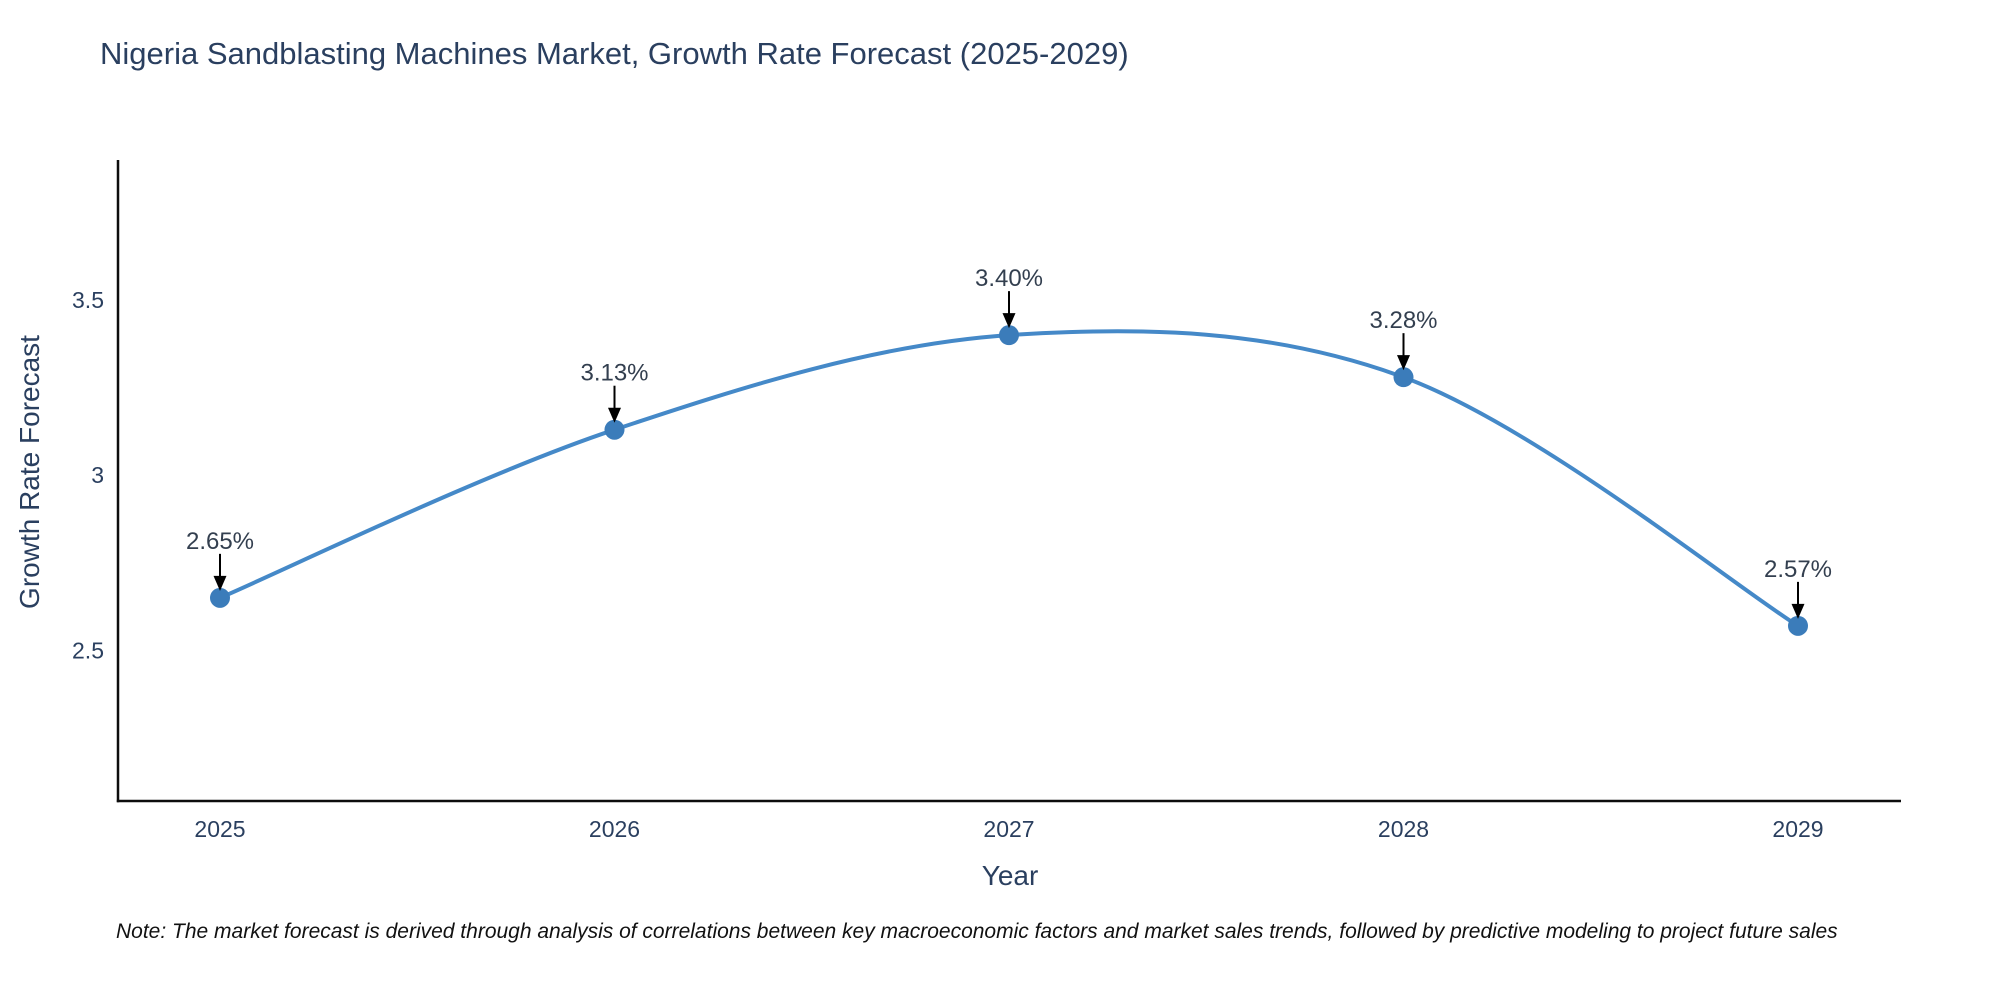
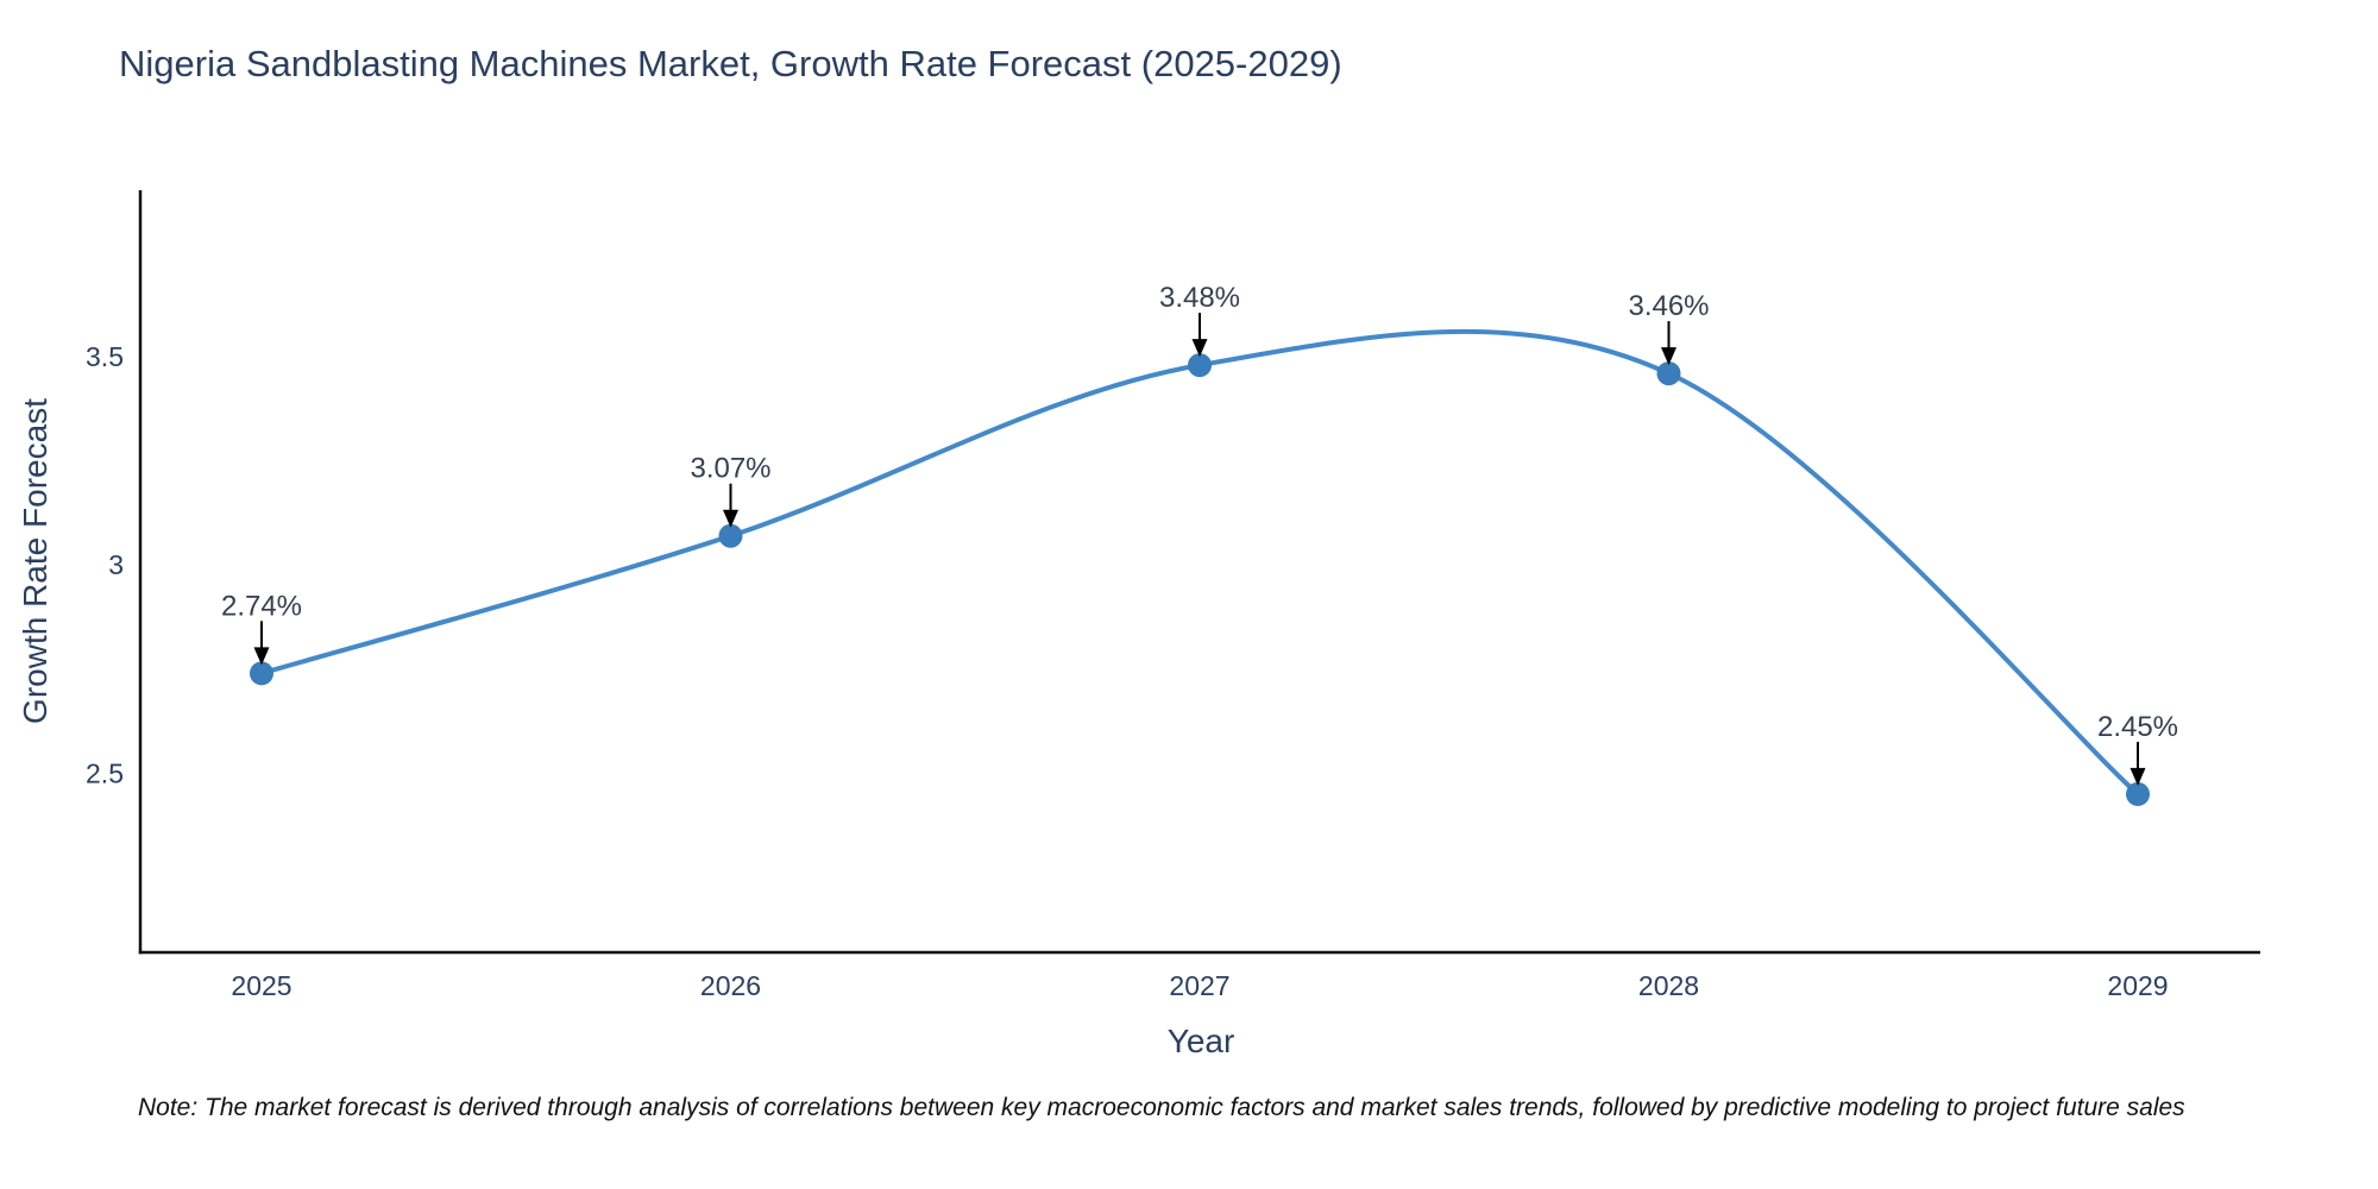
2025: 2.65% -> 2.74%
2026: 3.13% -> 3.07%
2027: 3.40% -> 3.48%
2028: 3.28% -> 3.46%
2029: 2.57% -> 2.45%
